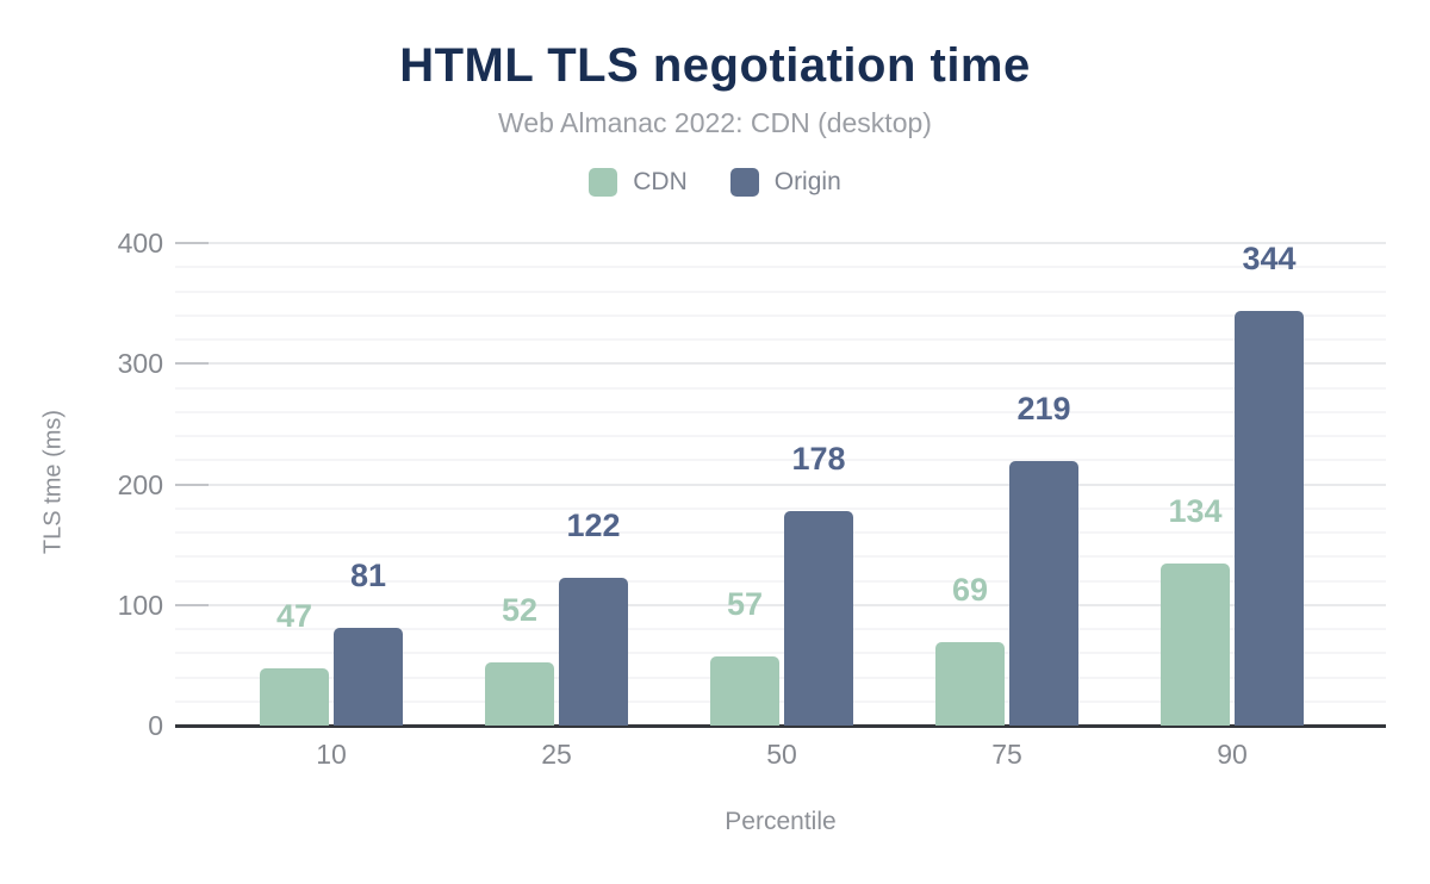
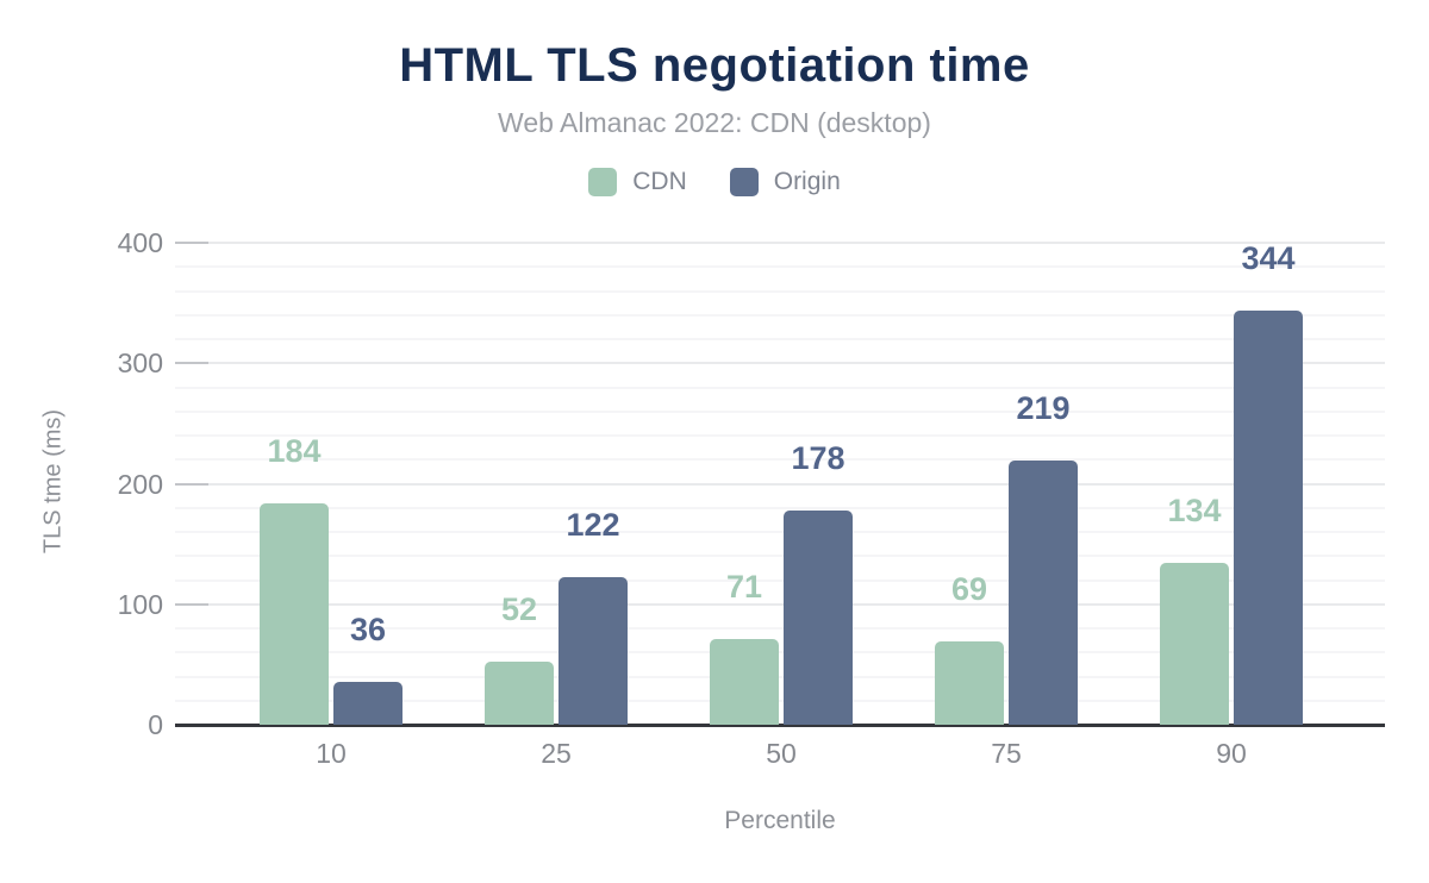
CDN/10: 47 -> 184
Origin/10: 81 -> 36
CDN/50: 57 -> 71
